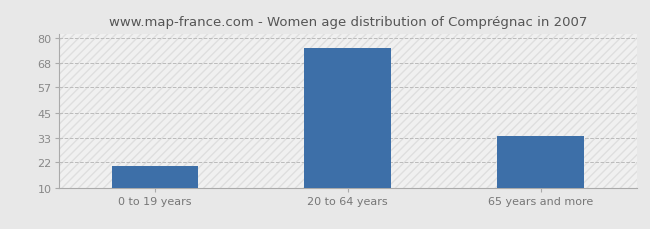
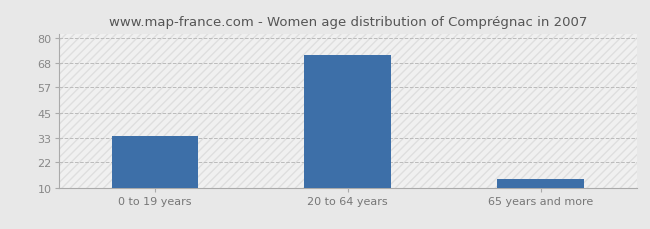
0 to 19 years: 20 -> 34
20 to 64 years: 75 -> 72
65 years and more: 34 -> 14
